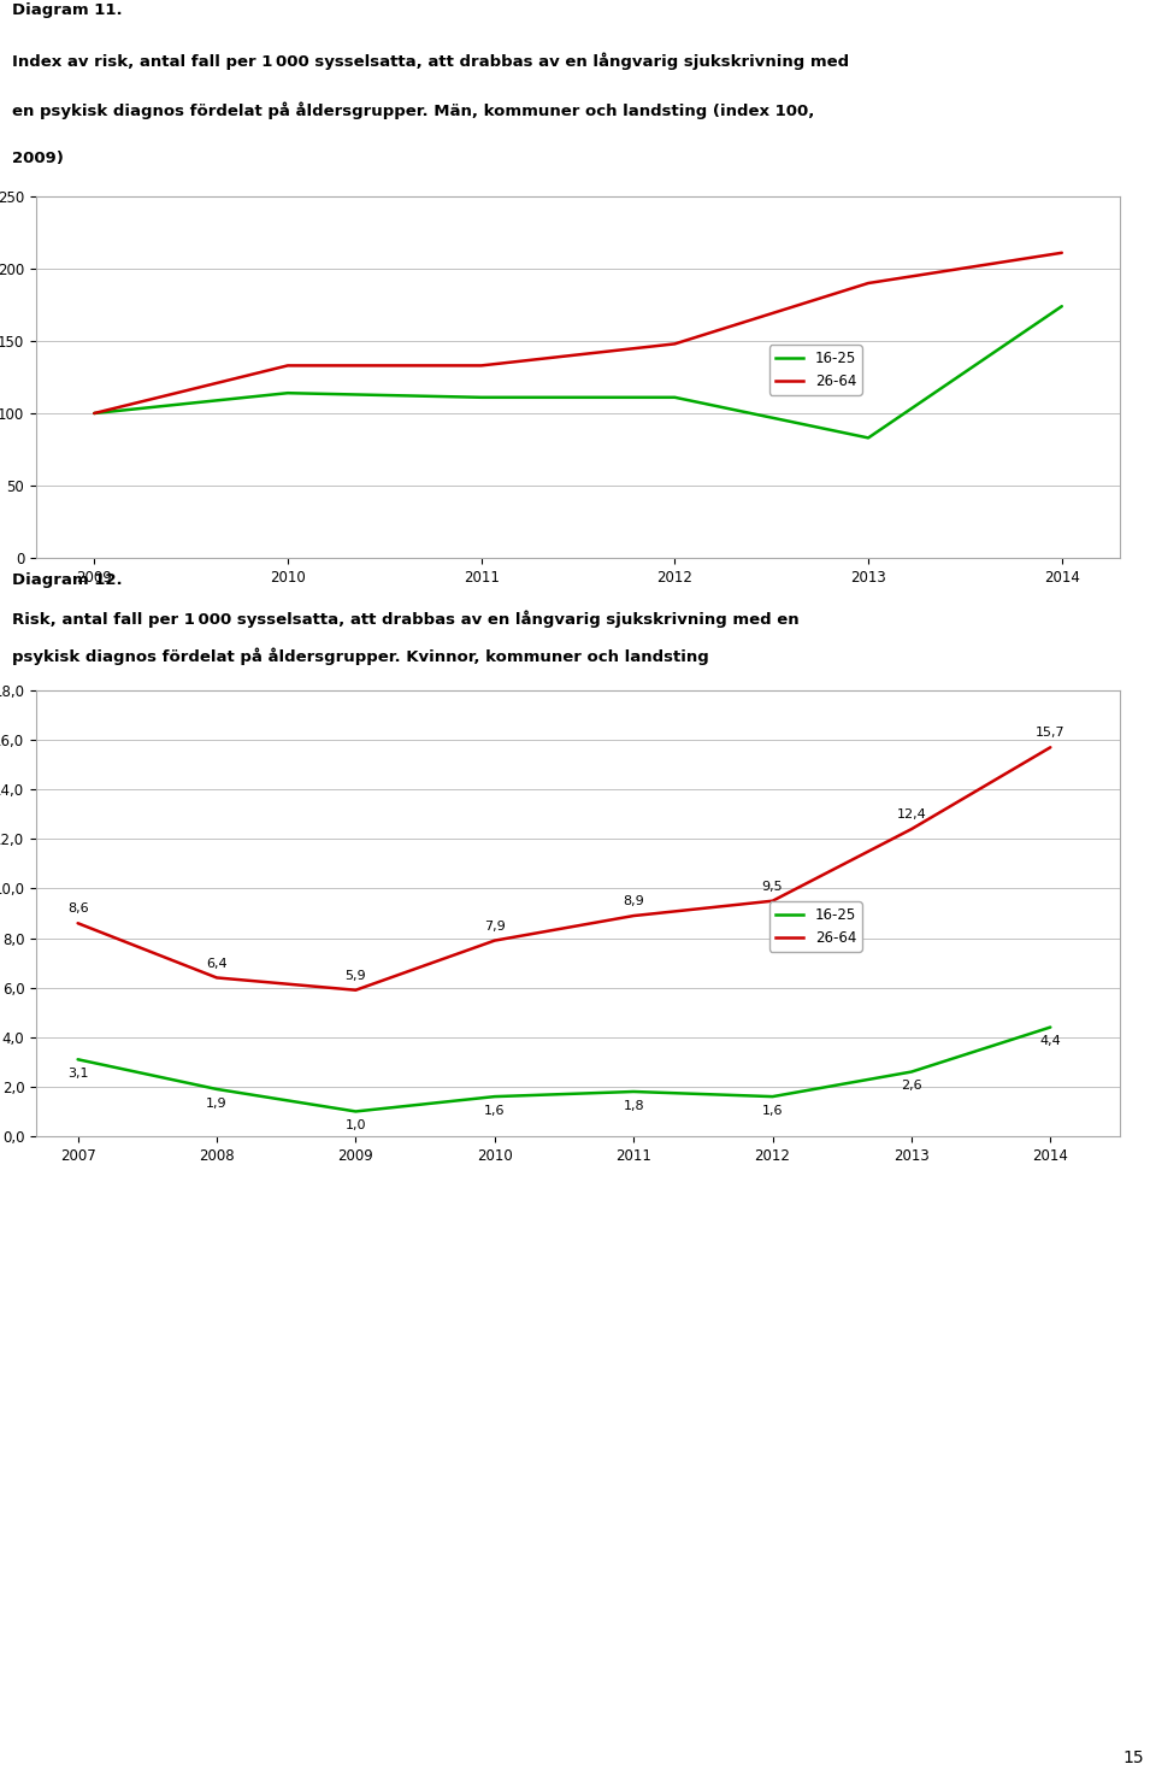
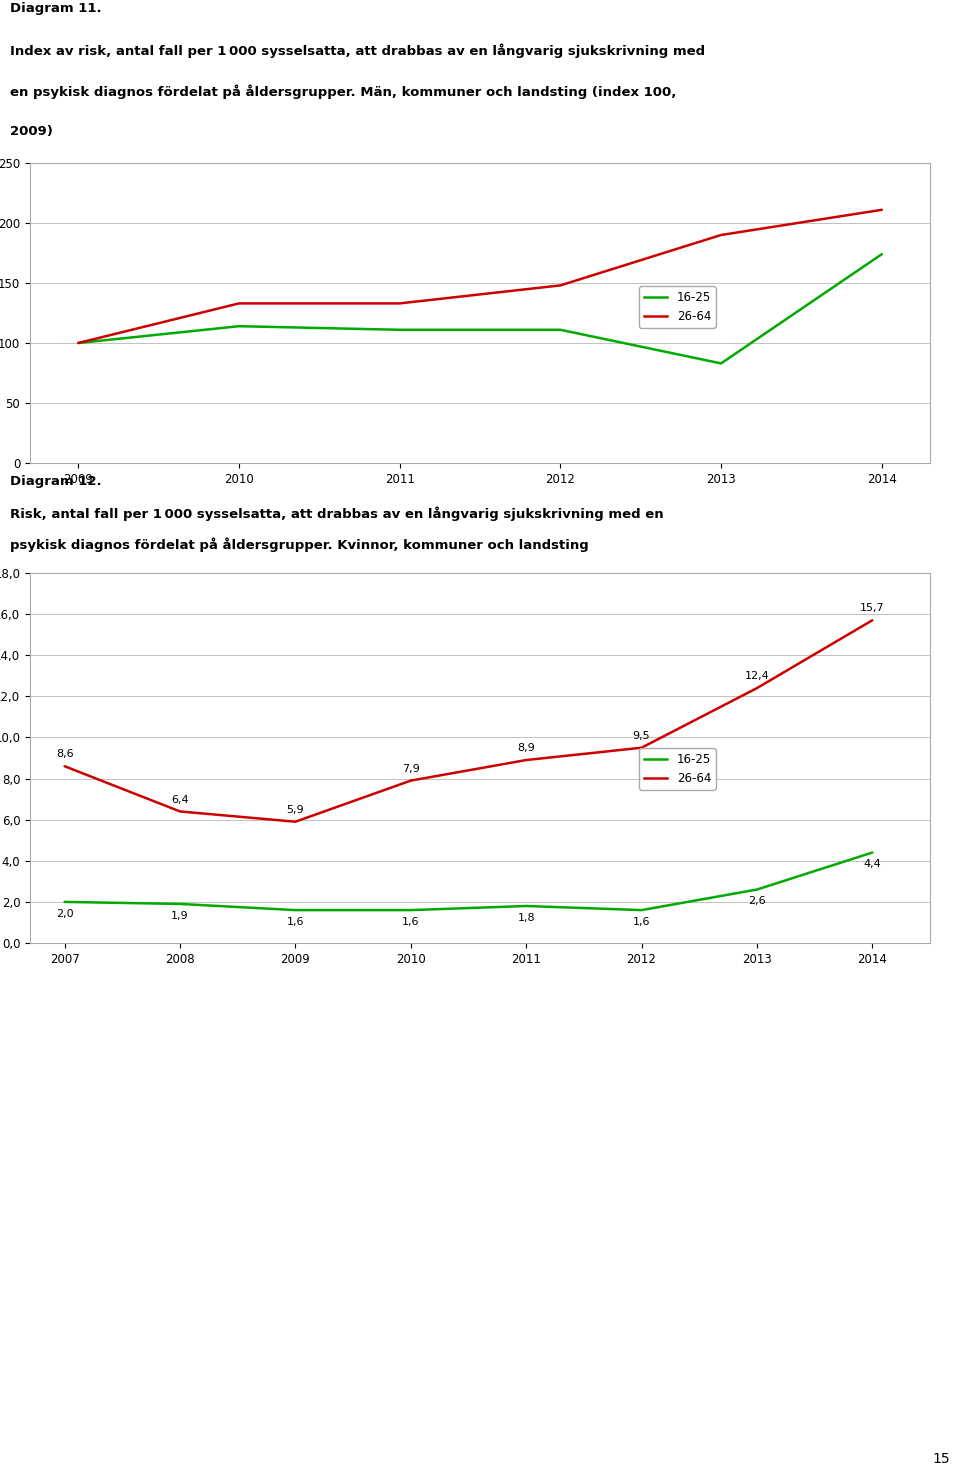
16-25/2007: 3,1 -> 2,0
16-25/2009: 1,0 -> 1,6
